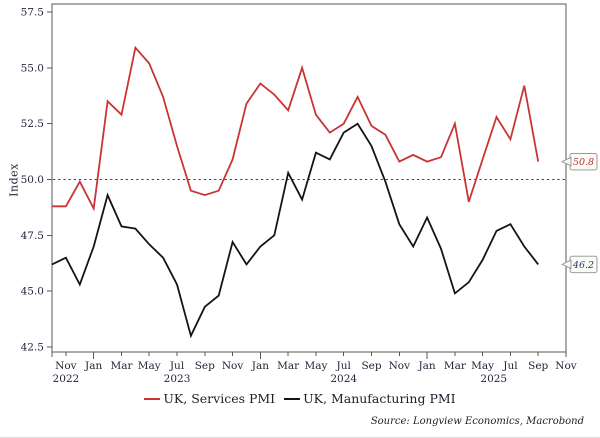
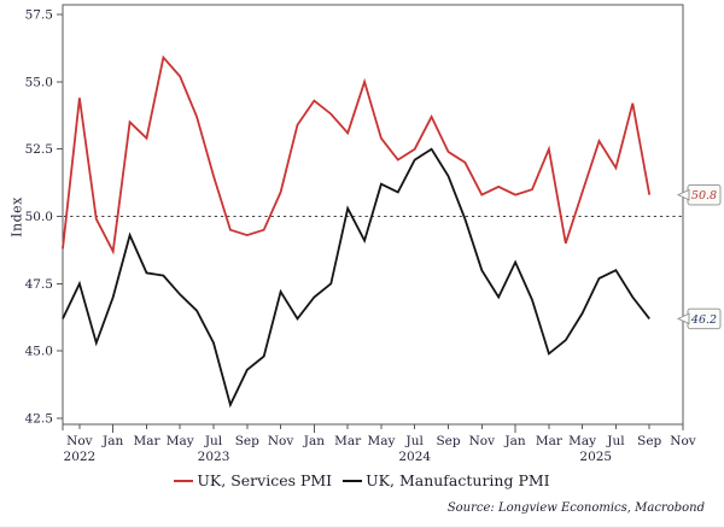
UK, Services PMI/Nov 2022: 48.8 -> 54.4
UK, Manufacturing PMI/Nov 2022: 46.5 -> 47.5
